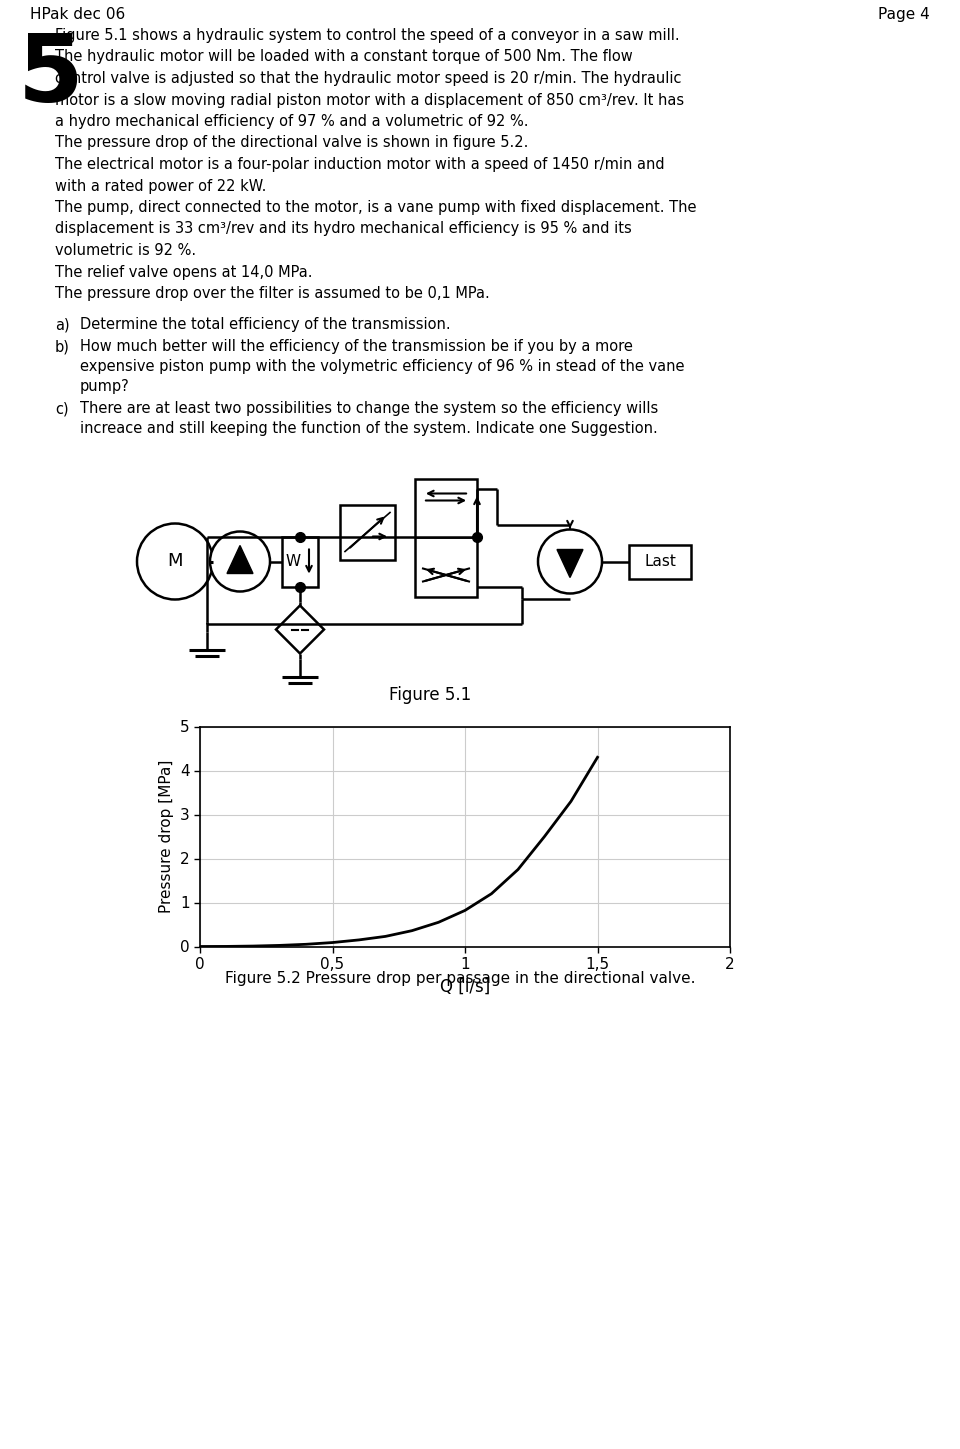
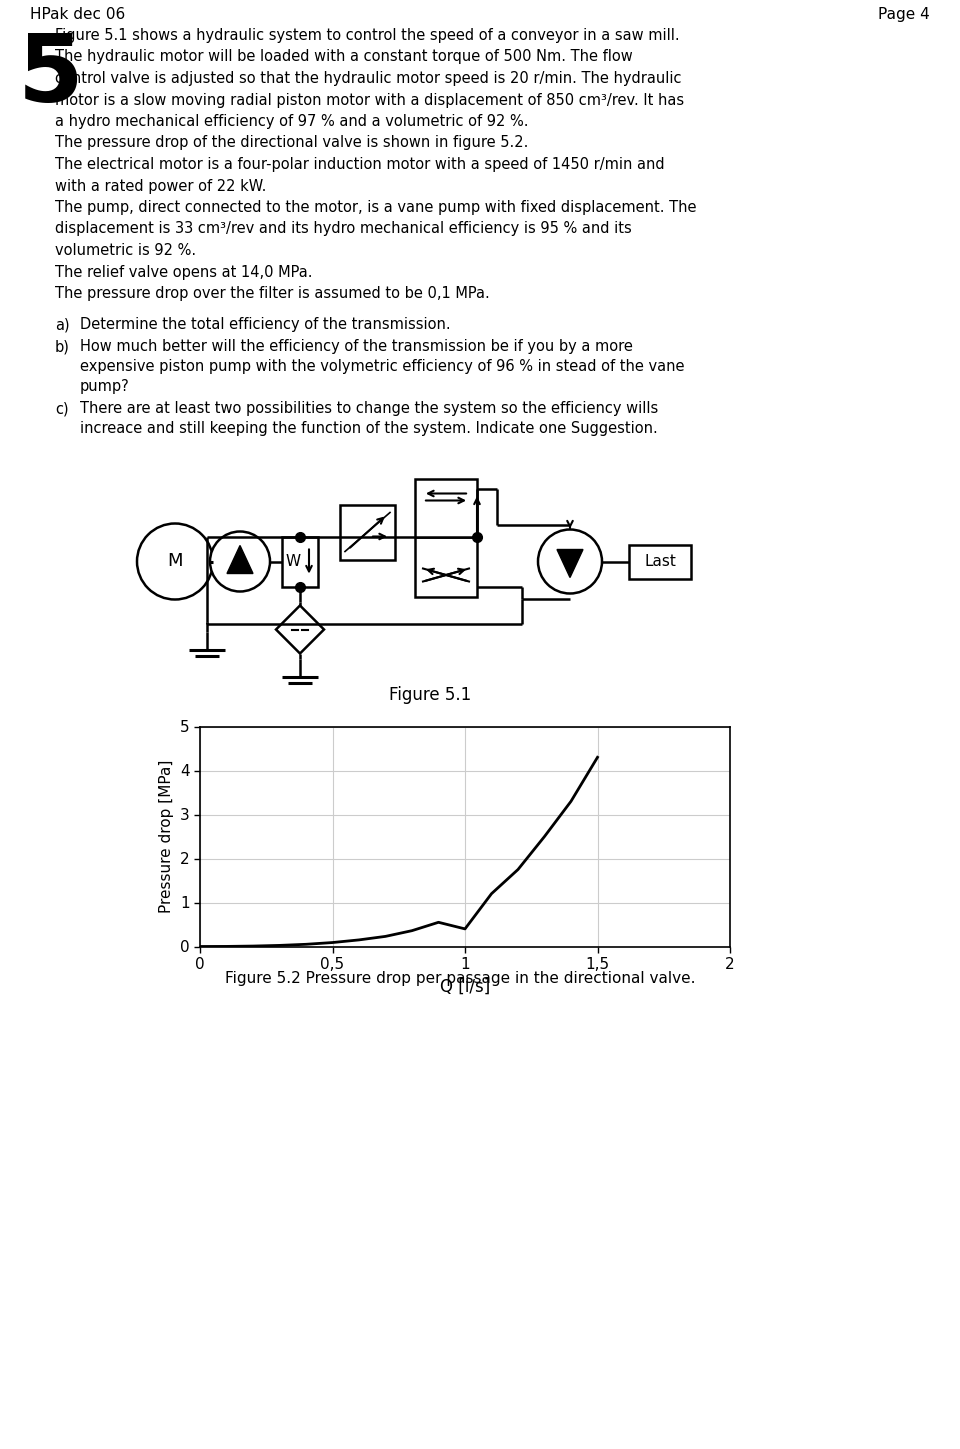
1: 0.82 -> 0.40
